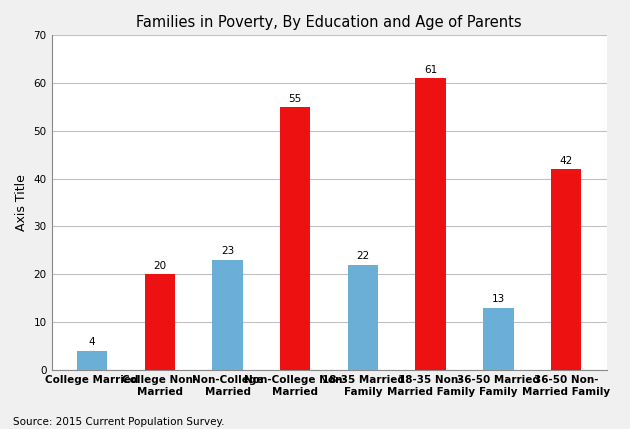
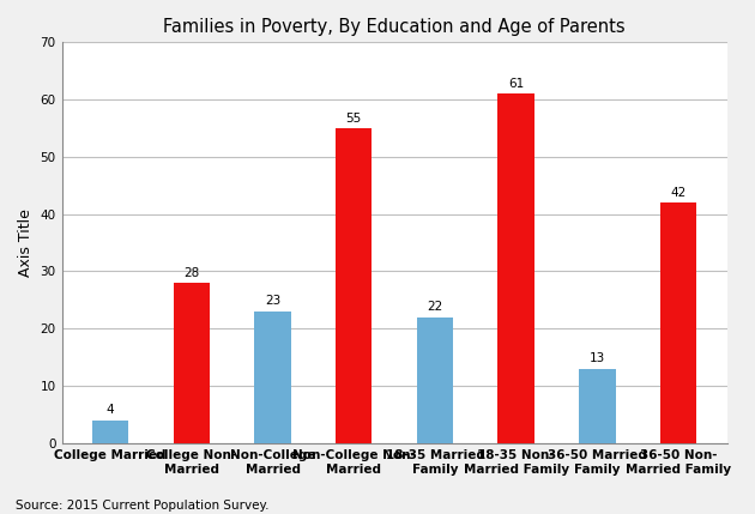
College Non- Married: 20 -> 28
